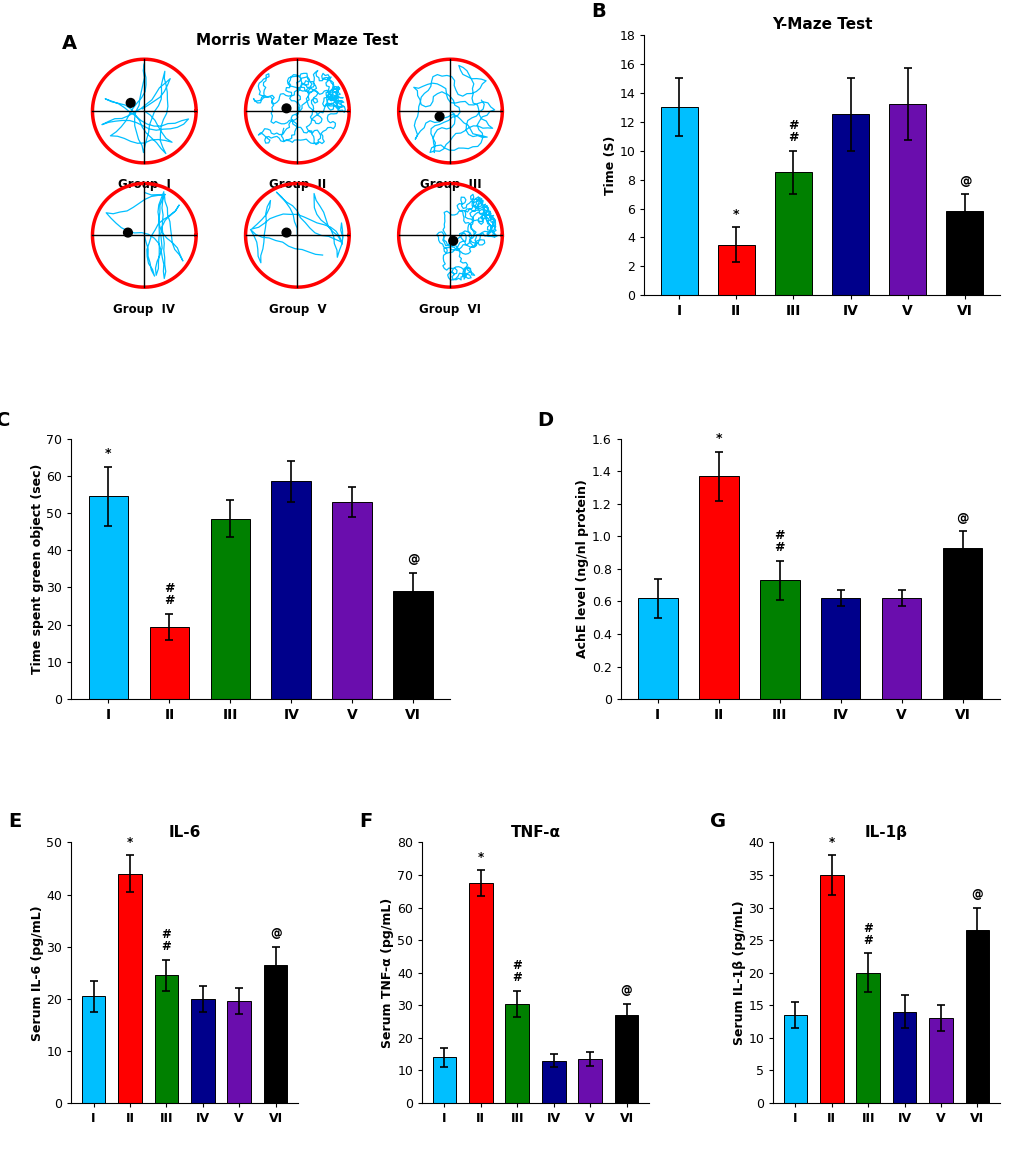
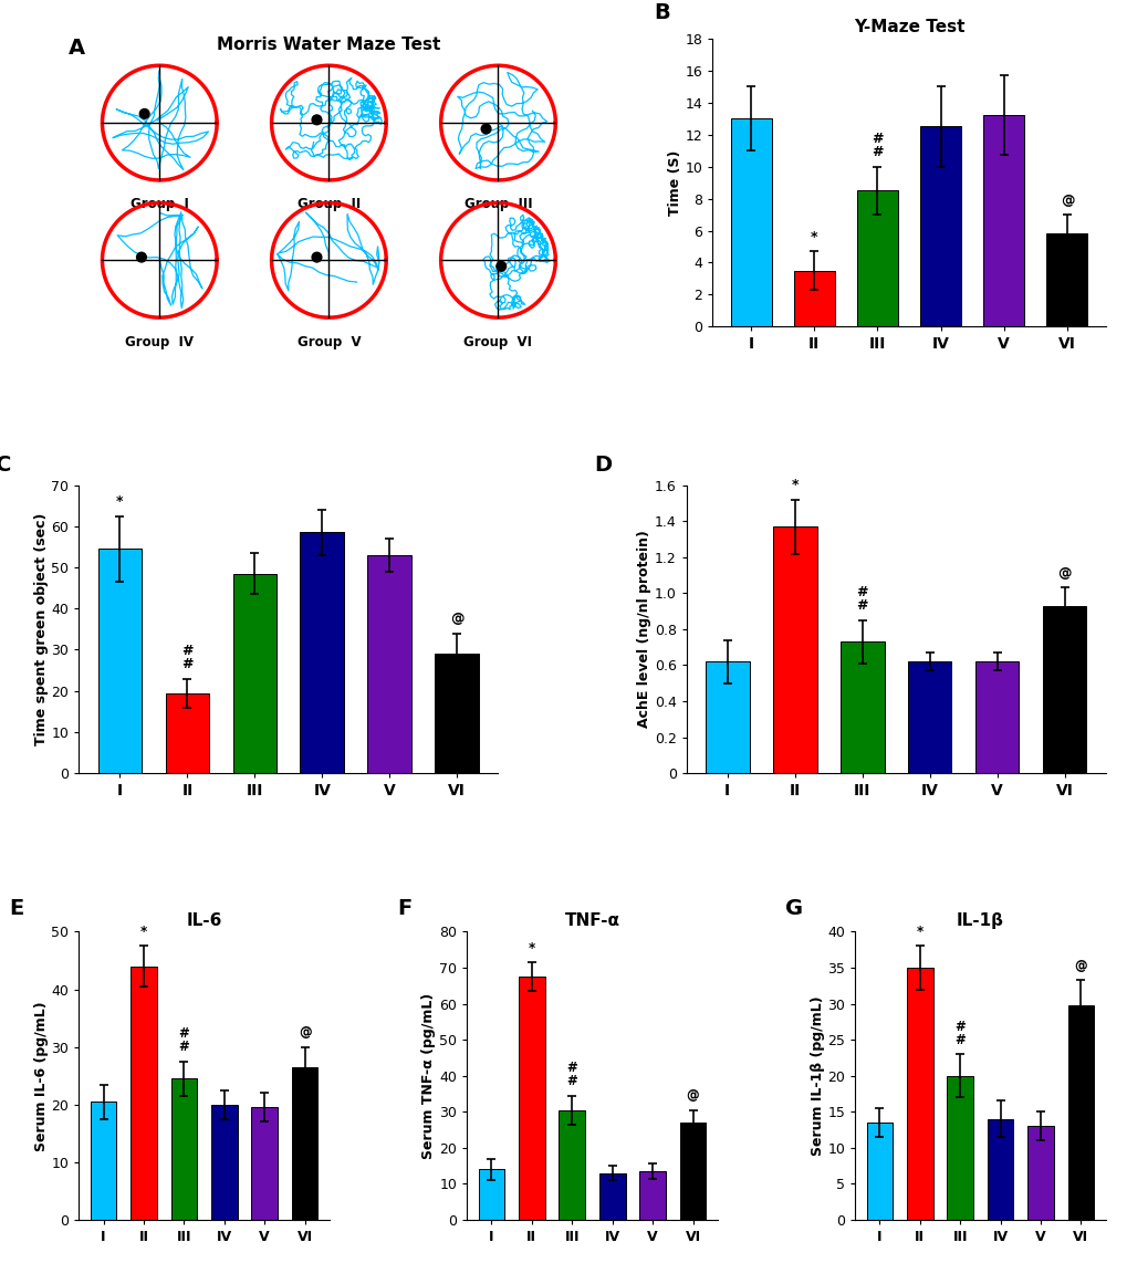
IL-1β/VI: 26.5 -> 29.8
